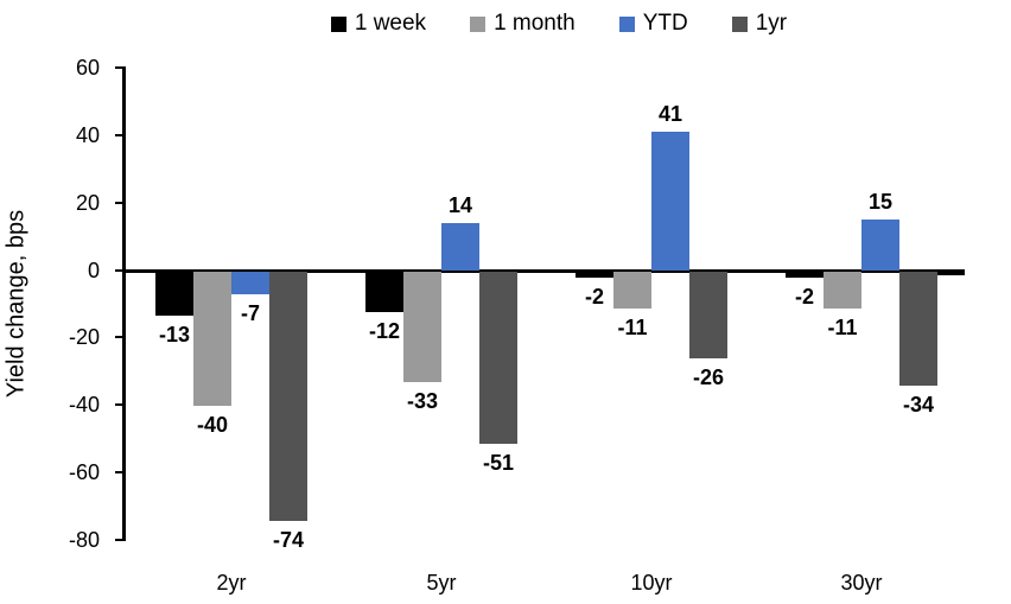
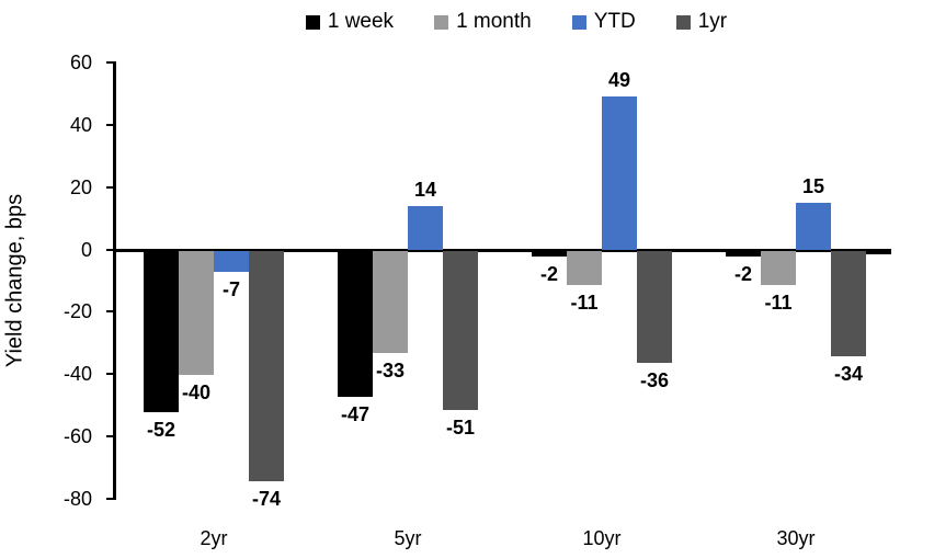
1 week/2yr: -13 -> -52
1 week/5yr: -12 -> -47
YTD/10yr: 41 -> 49
1yr/10yr: -26 -> -36
